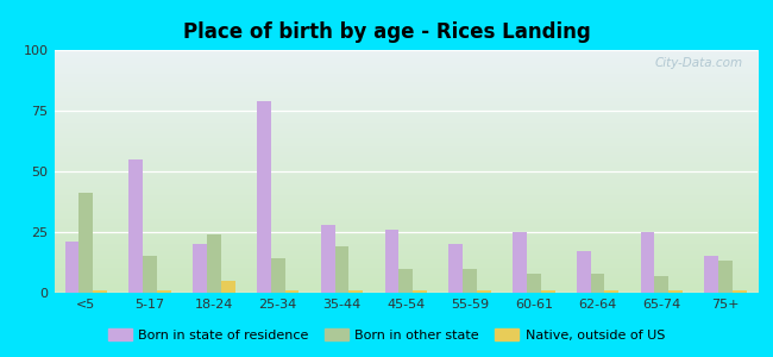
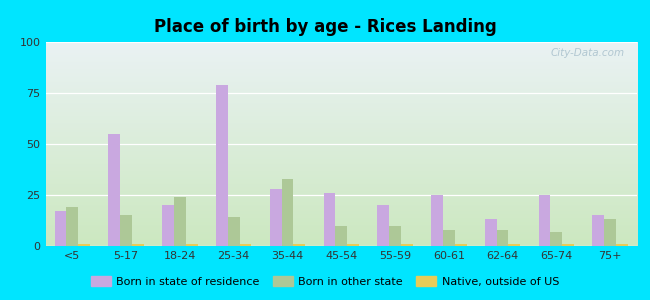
Born in state of residence/<5: 21 -> 17
Born in other state/<5: 41 -> 19
Native, outside of US/18-24: 5 -> 1
Born in other state/35-44: 19 -> 33
Born in state of residence/62-64: 17 -> 13
